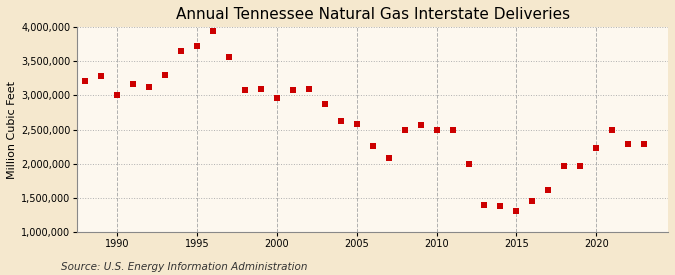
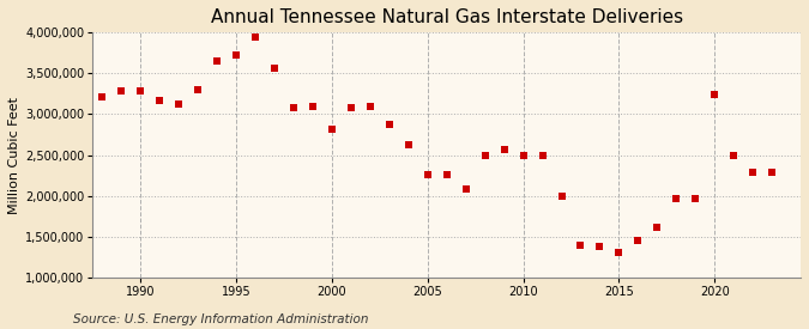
1990: 3,010,000 -> 3,280,000
2000: 2,960,000 -> 2,820,000
2005: 2,580,000 -> 2,260,000
2020: 2,230,000 -> 3,240,000
